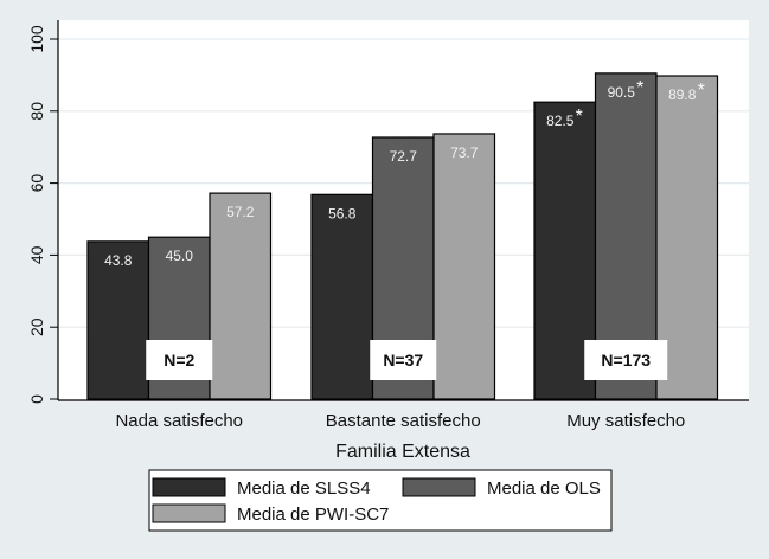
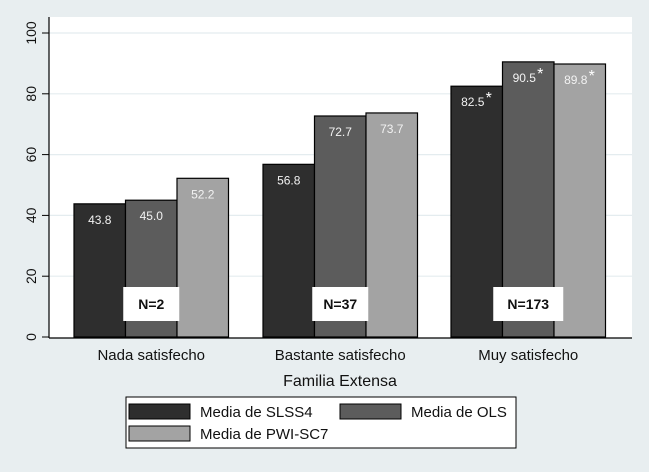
Media de PWI-SC7/Nada satisfecho: 57.2 -> 52.2
